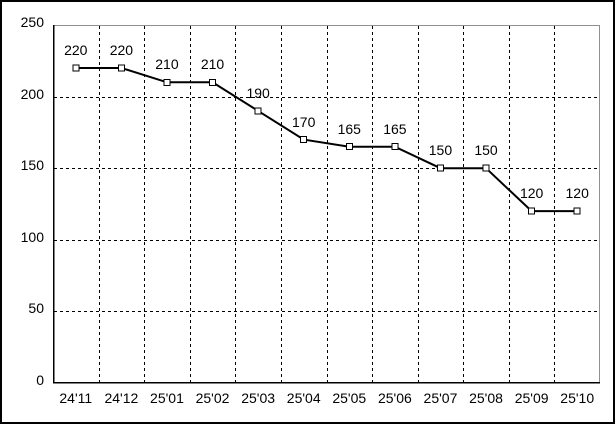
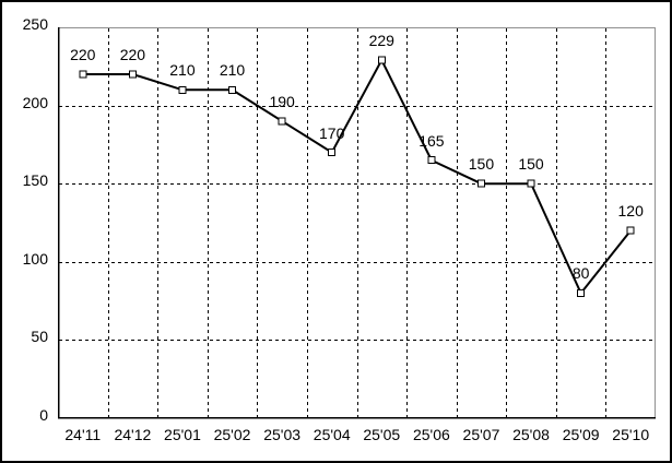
25'05: 165 -> 229
25'09: 120 -> 80
